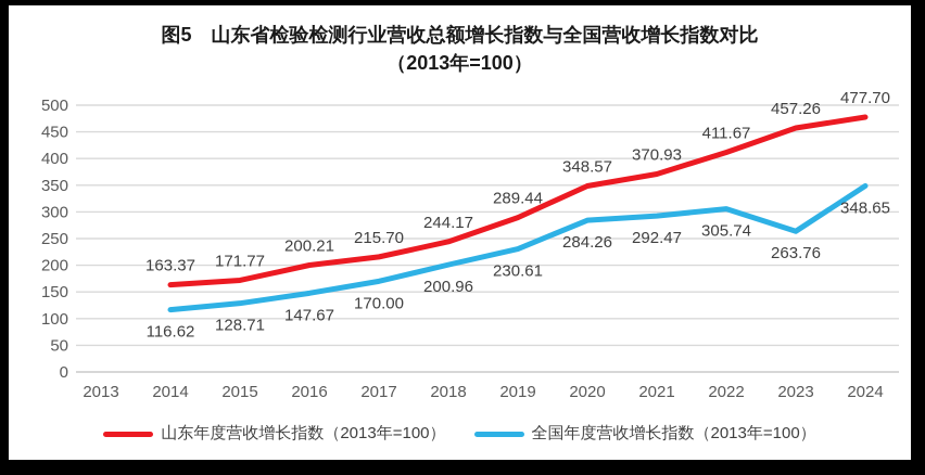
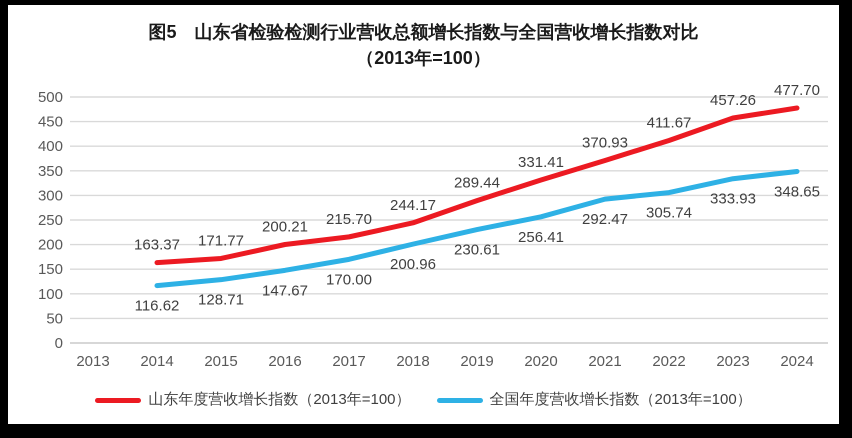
山东年度营收增长指数（2013年=100）/2020: 348.57 -> 331.41
全国年度营收增长指数（2013年=100）/2020: 284.26 -> 256.41
全国年度营收增长指数（2013年=100）/2023: 263.76 -> 333.93
